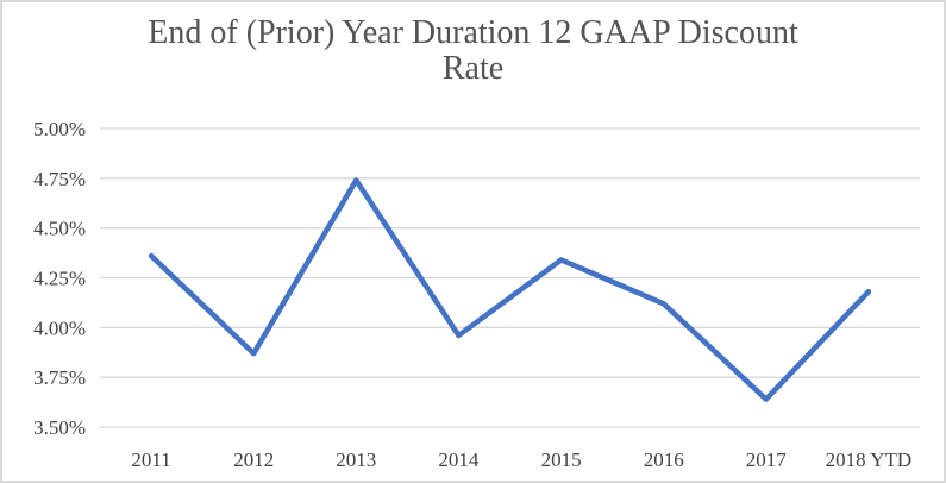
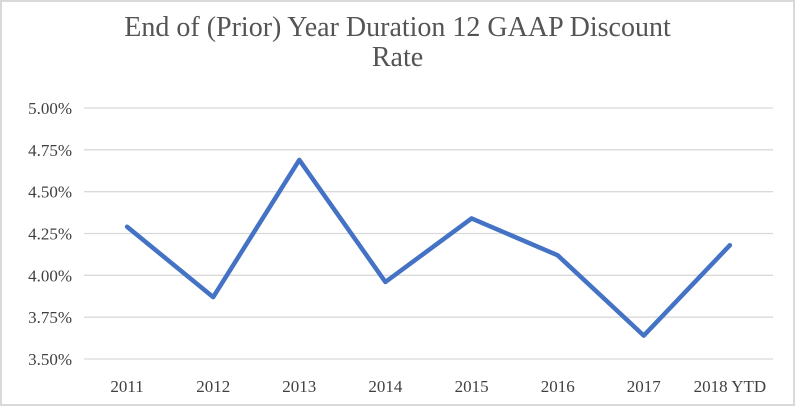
2011: 4.36% -> 4.29%
2013: 4.74% -> 4.69%
